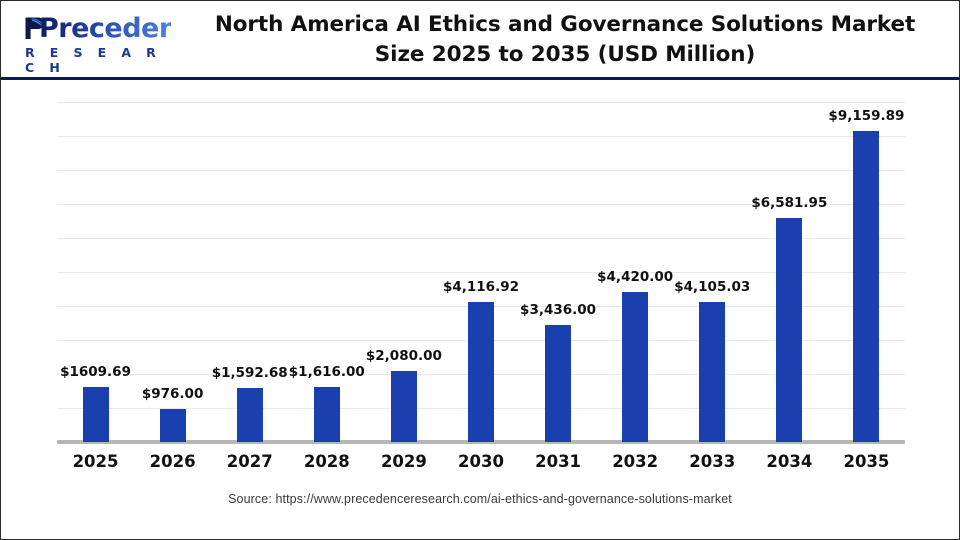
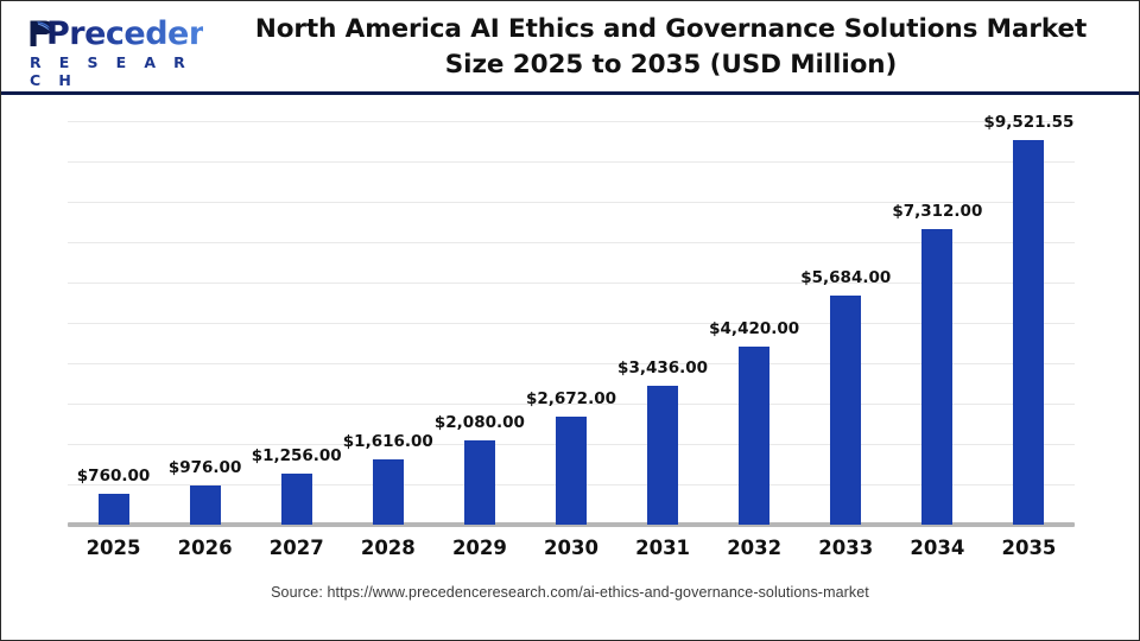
2025: $1609.69 -> $760.00
2027: $1,592.68 -> $1,256.00
2030: $4,116.92 -> $2,672.00
2033: $4,105.03 -> $5,684.00
2034: $6,581.95 -> $7,312.00
2035: $9,159.89 -> $9,521.55
